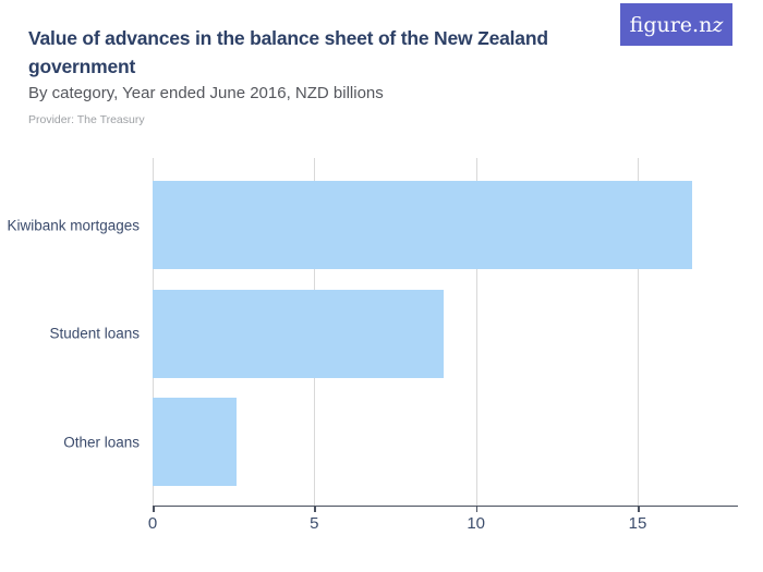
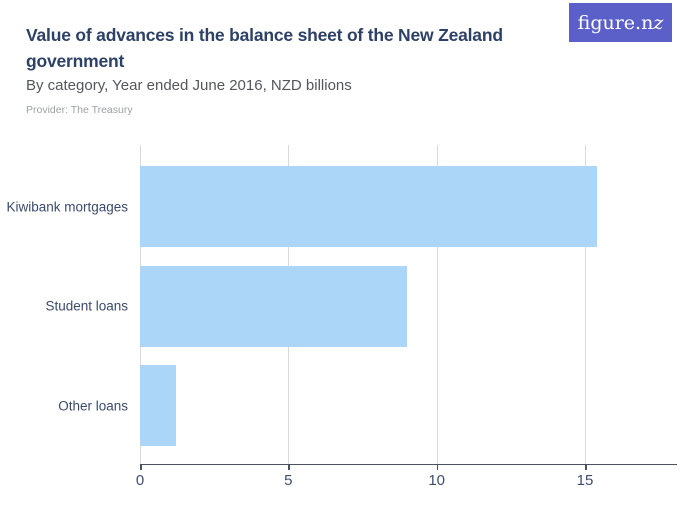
Kiwibank mortgages: 16.7 -> 15.4
Other loans: 2.6 -> 1.2
